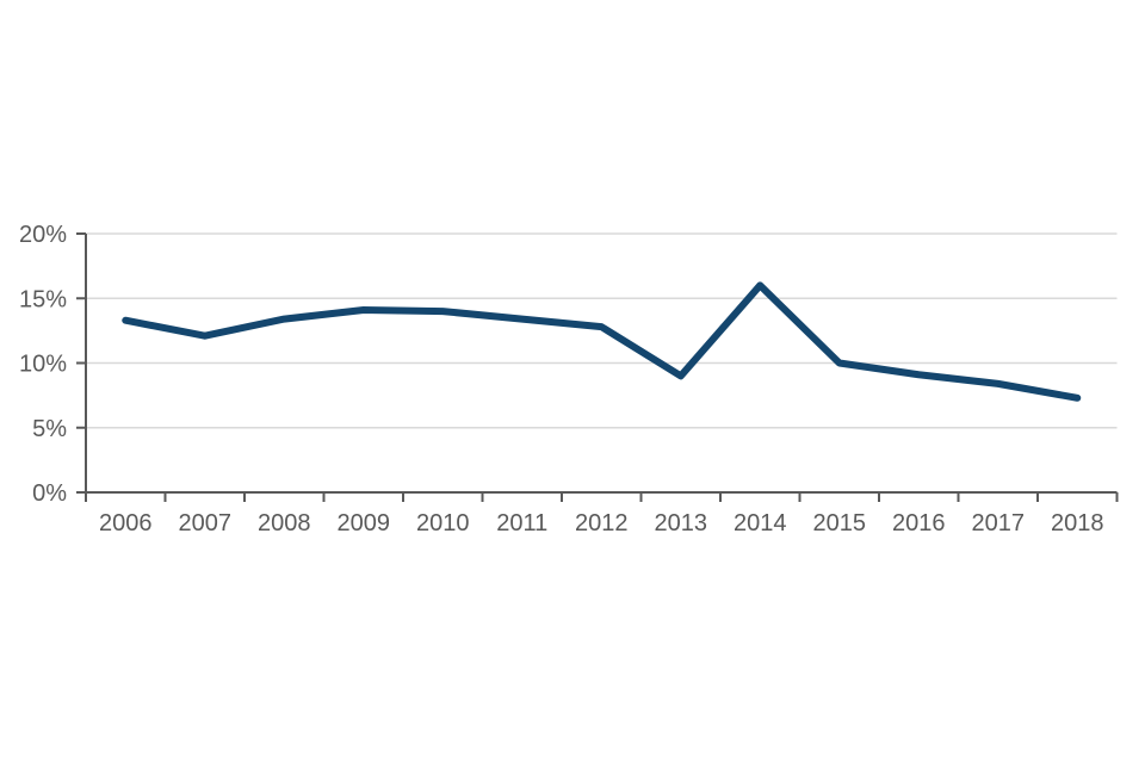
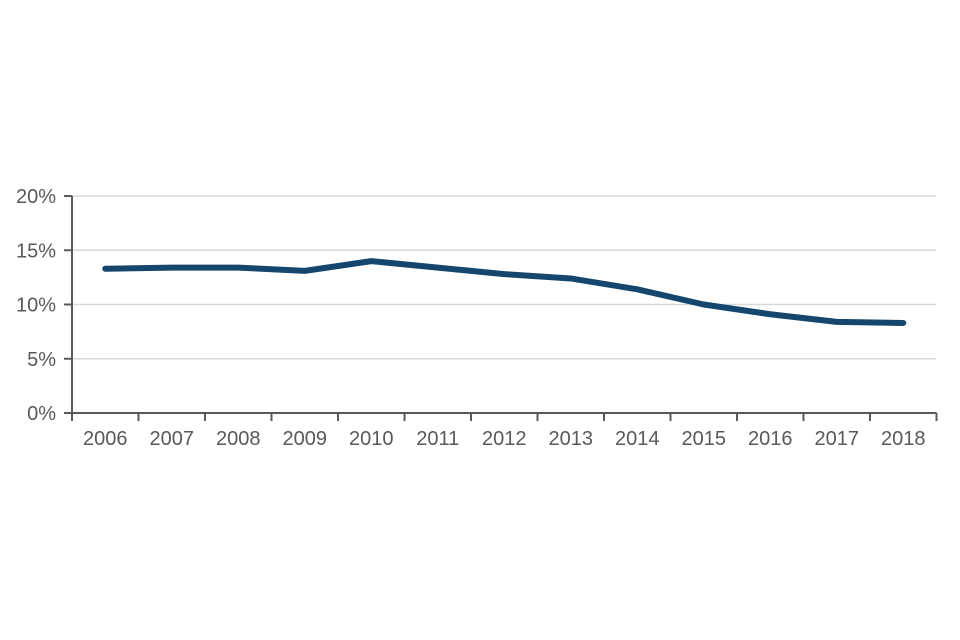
2007: 12.1% -> 13.4%
2009: 14.1% -> 13.1%
2013: 9.0% -> 12.4%
2014: 16.0% -> 11.4%
2018: 7.3% -> 8.3%
